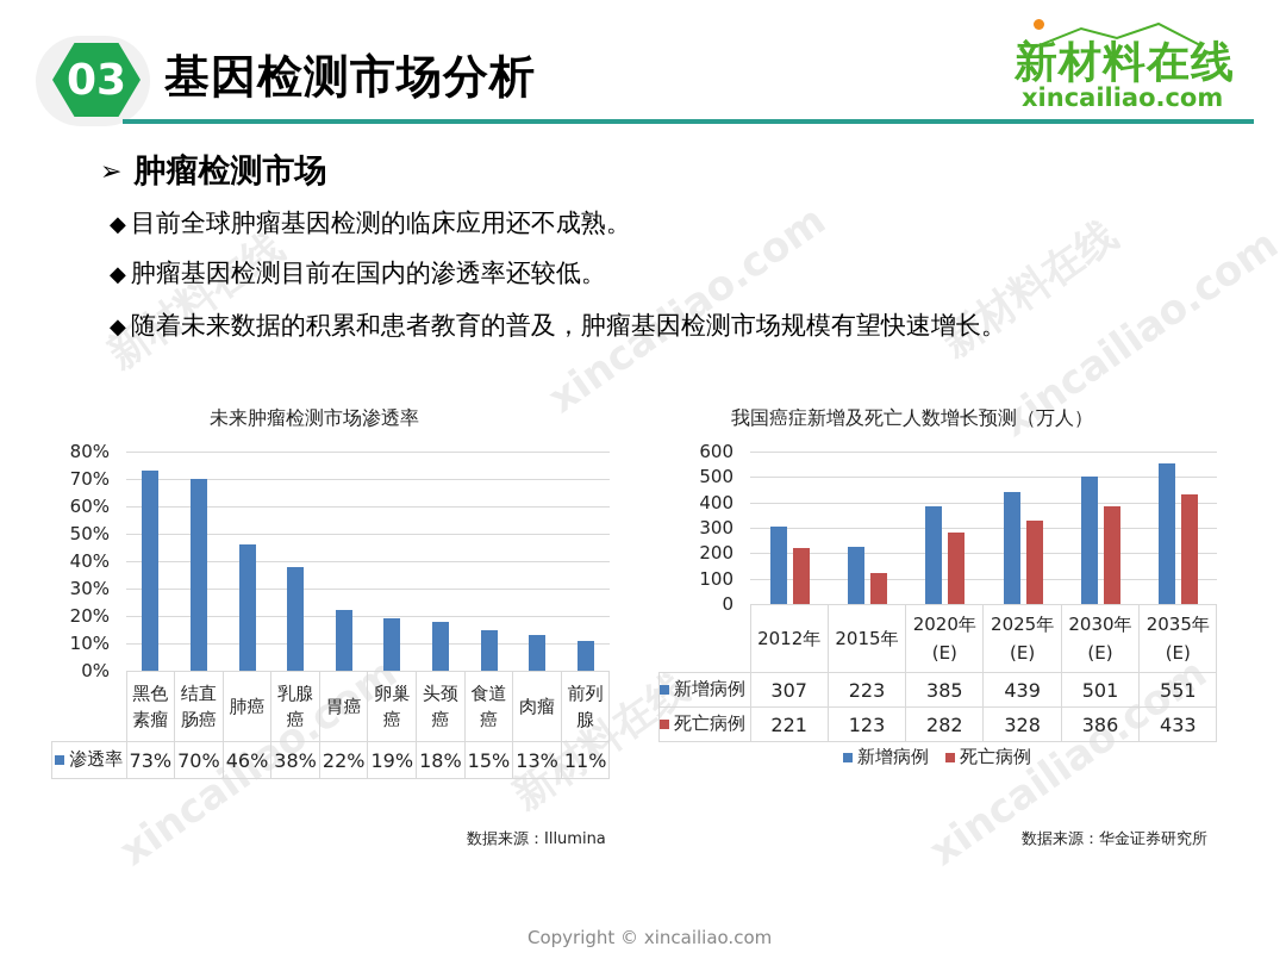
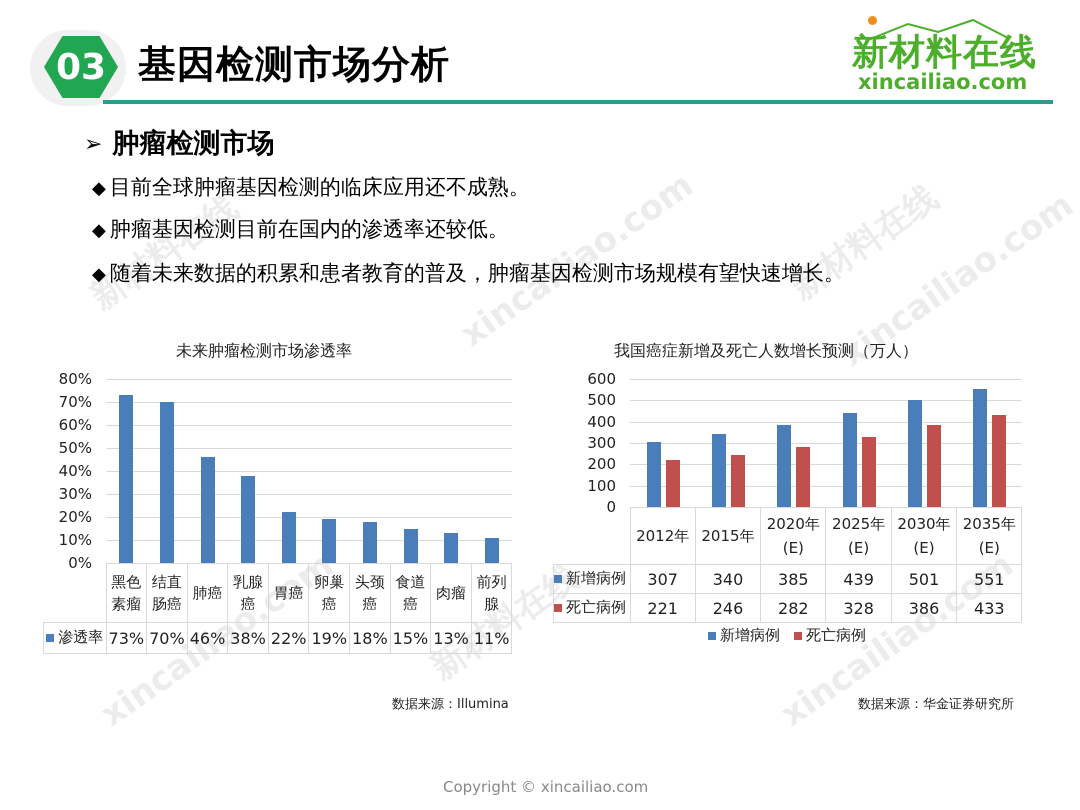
我国癌症新增及死亡人数增长预测（万人）/新增病例/2015年: 223 -> 340
我国癌症新增及死亡人数增长预测（万人）/死亡病例/2015年: 123 -> 246
